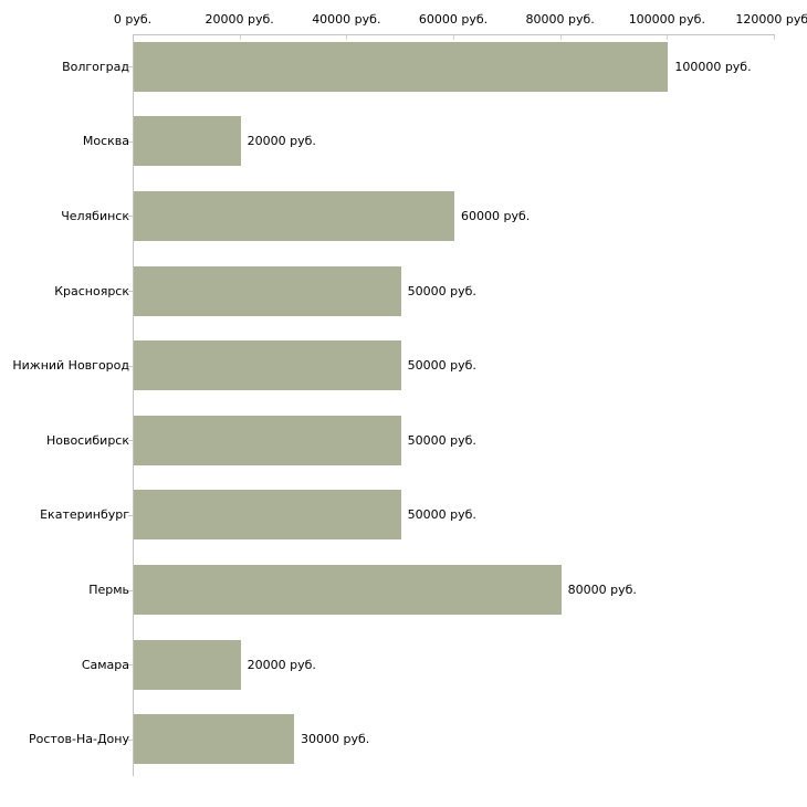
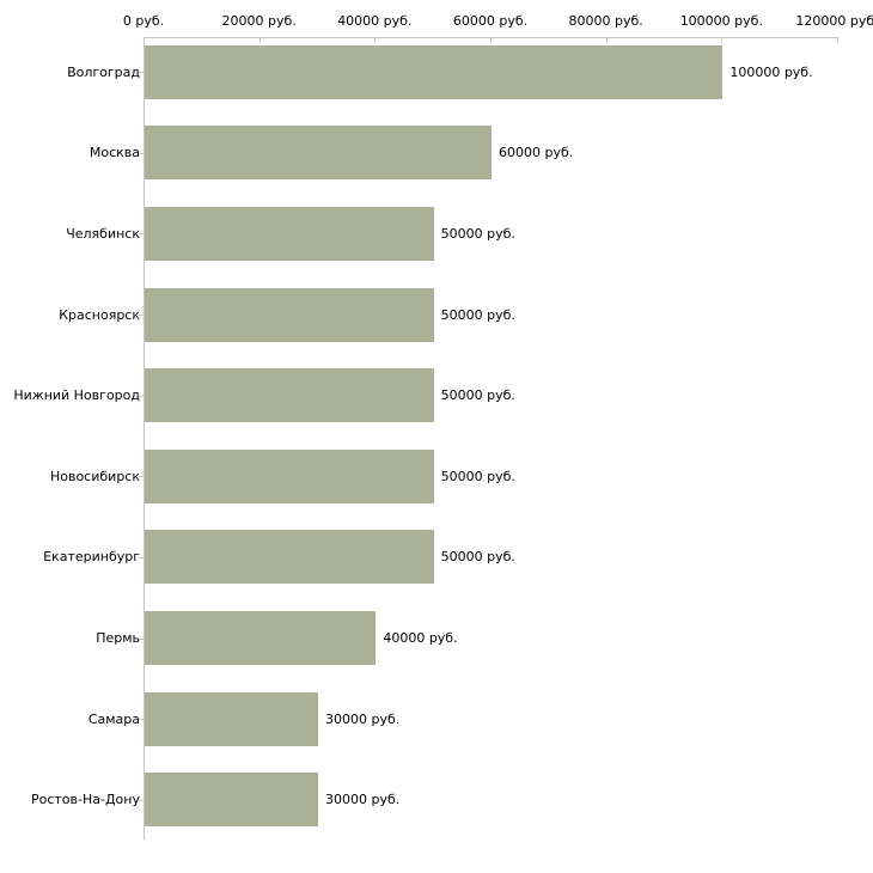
Москва: 20000 -> 60000
Челябинск: 60000 -> 50000
Пермь: 80000 -> 40000
Самара: 20000 -> 30000
